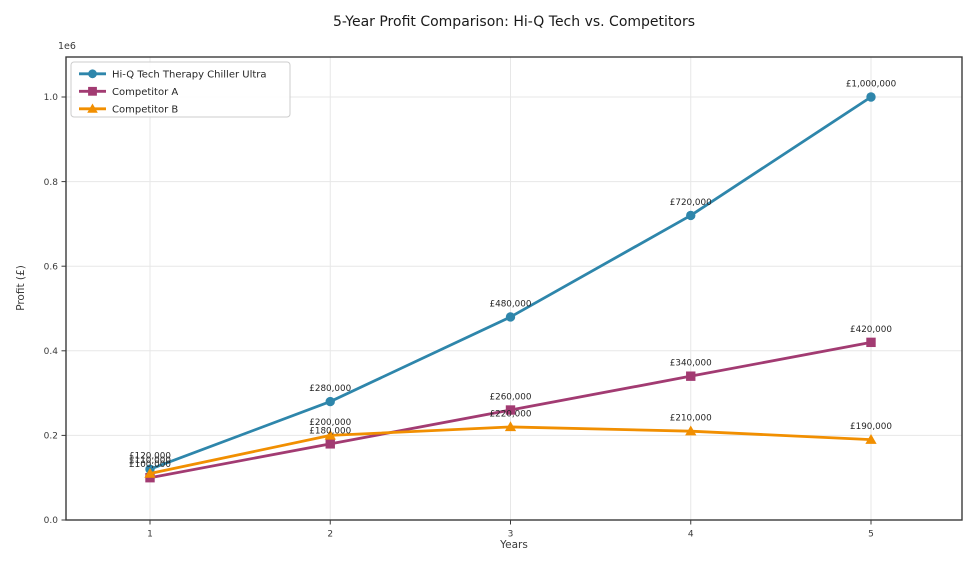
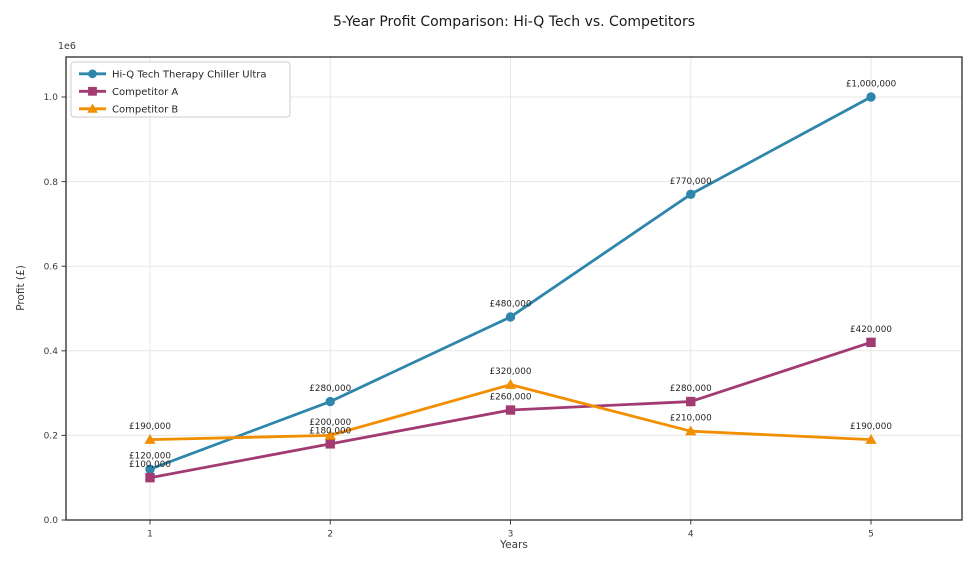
Competitor B/1: £110,000 -> £190,000
Competitor B/3: £220,000 -> £320,000
Hi-Q Tech Therapy Chiller Ultra/4: £720,000 -> £770,000
Competitor A/4: £340,000 -> £280,000
